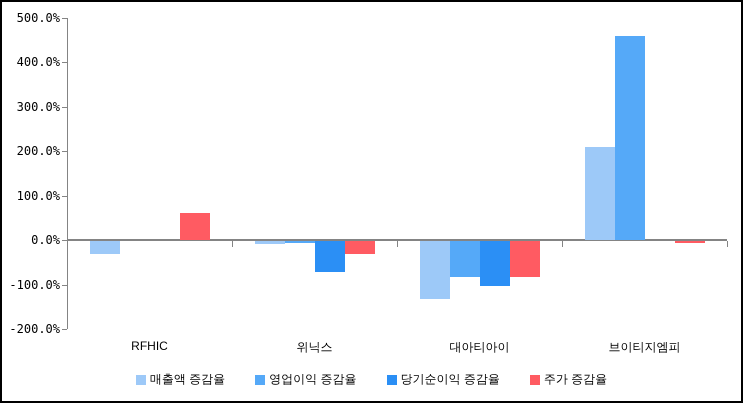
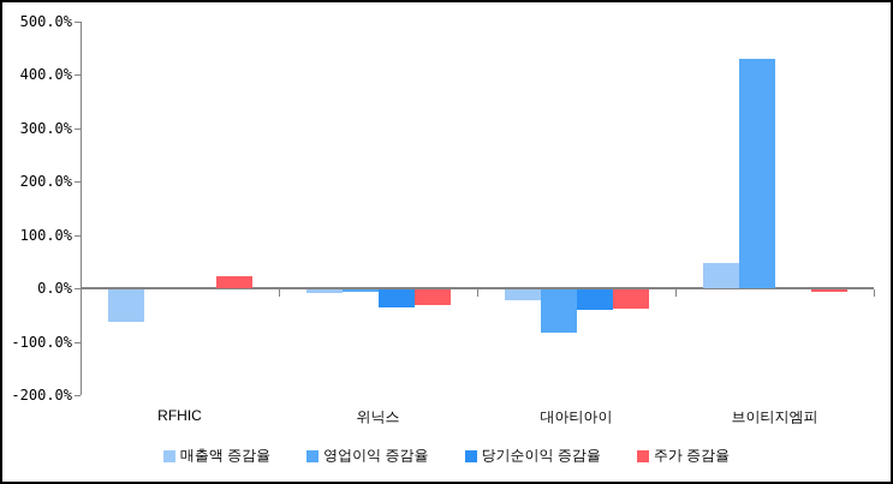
매출액 증감율/RFHIC: -30% -> -60%
주가 증감율/RFHIC: 60% -> 20%
당기순이익 증감율/위닉스: -70% -> -30%
매출액 증감율/대아티아이: -130% -> -20%
당기순이익 증감율/대아티아이: -100% -> -40%
주가 증감율/대아티아이: -80% -> -40%
매출액 증감율/브이티지엠피: 210% -> 50%
영업이익 증감율/브이티지엠피: 460% -> 430%
